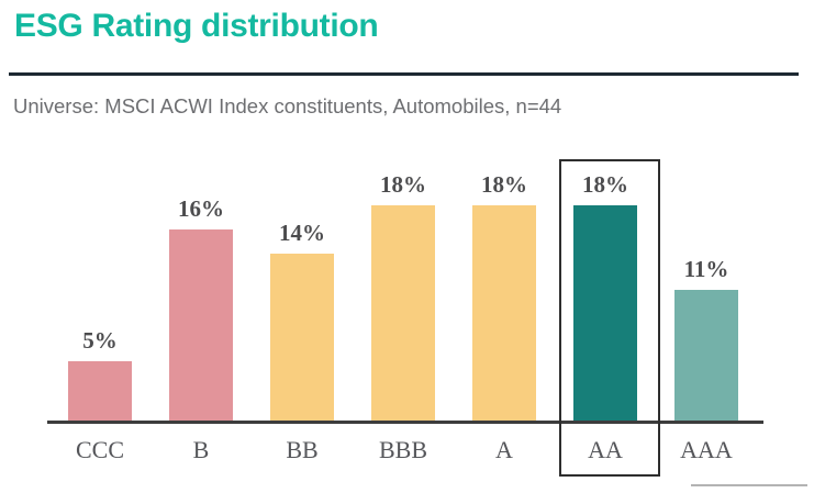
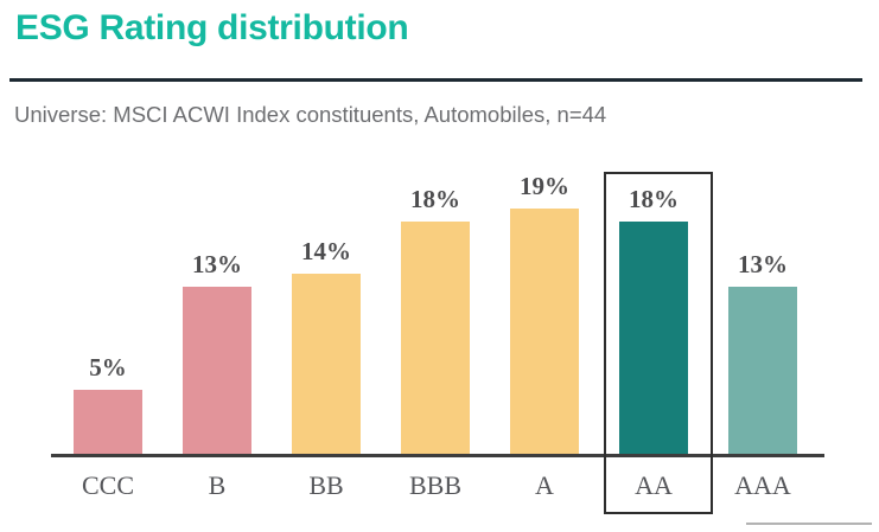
B: 16% -> 13%
A: 18% -> 19%
AAA: 11% -> 13%
